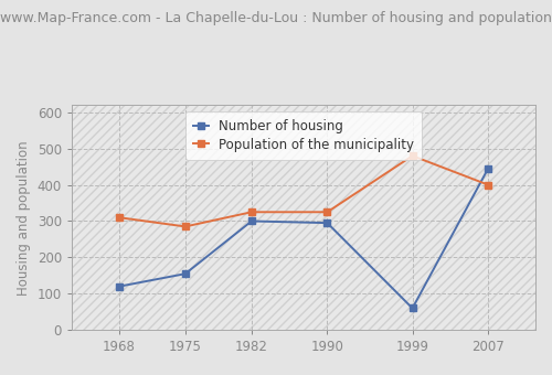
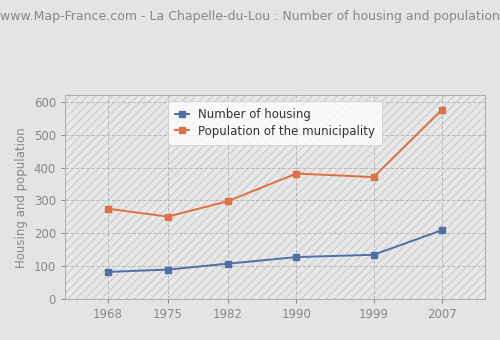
Number of housing/1968: 120 -> 83
Population of the municipality/1968: 310 -> 275
Number of housing/1975: 155 -> 90
Population of the municipality/1975: 285 -> 251
Number of housing/1982: 300 -> 108
Population of the municipality/1982: 325 -> 298
Number of housing/1990: 295 -> 128
Population of the municipality/1990: 325 -> 382
Number of housing/1999: 60 -> 135
Population of the municipality/1999: 480 -> 371
Number of housing/2007: 445 -> 210
Population of the municipality/2007: 400 -> 576
